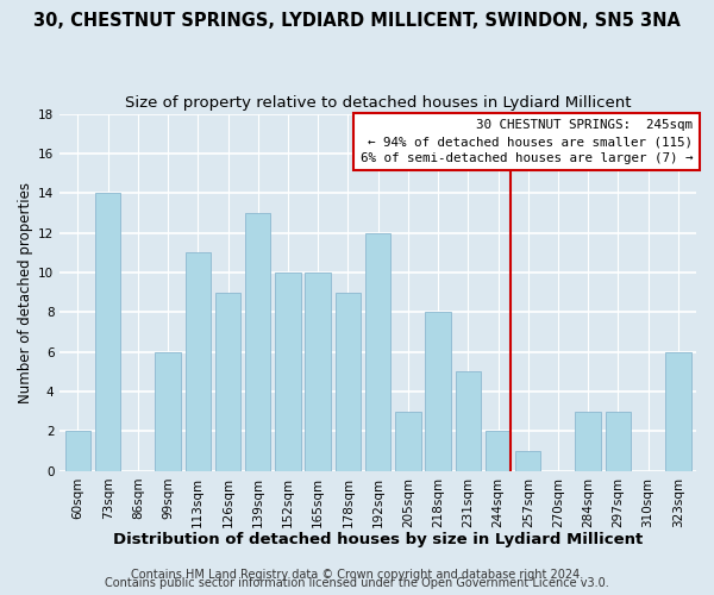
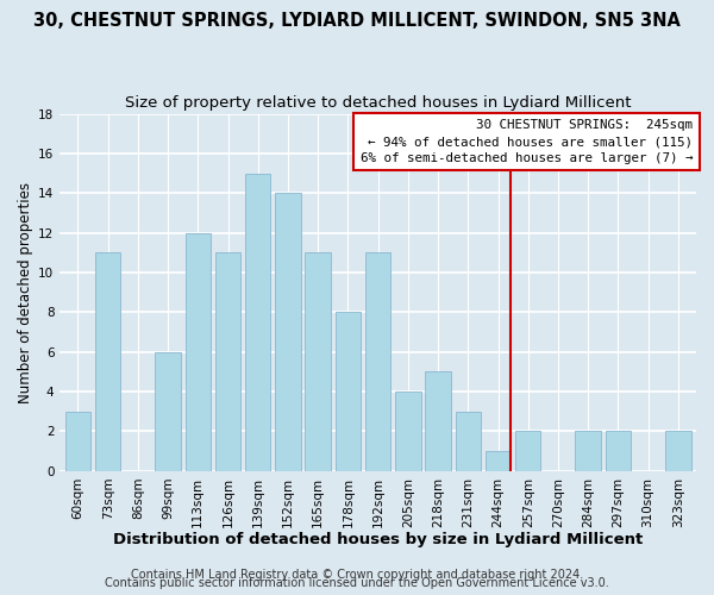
60sqm: 2 -> 3
73sqm: 14 -> 11
113sqm: 11 -> 12
126sqm: 9 -> 11
139sqm: 13 -> 15
152sqm: 10 -> 14
165sqm: 10 -> 11
178sqm: 9 -> 8
192sqm: 12 -> 11
205sqm: 3 -> 4
218sqm: 8 -> 5
231sqm: 5 -> 3
244sqm: 2 -> 1
257sqm: 1 -> 2
284sqm: 3 -> 2
297sqm: 3 -> 2
323sqm: 6 -> 2
